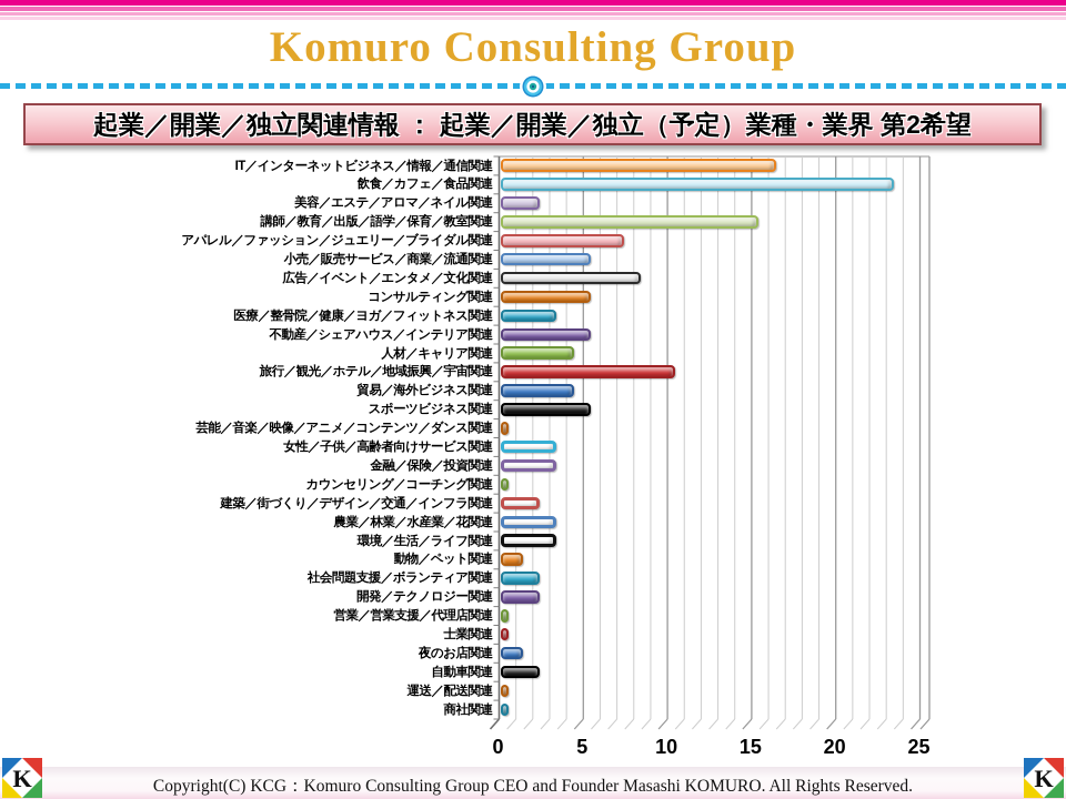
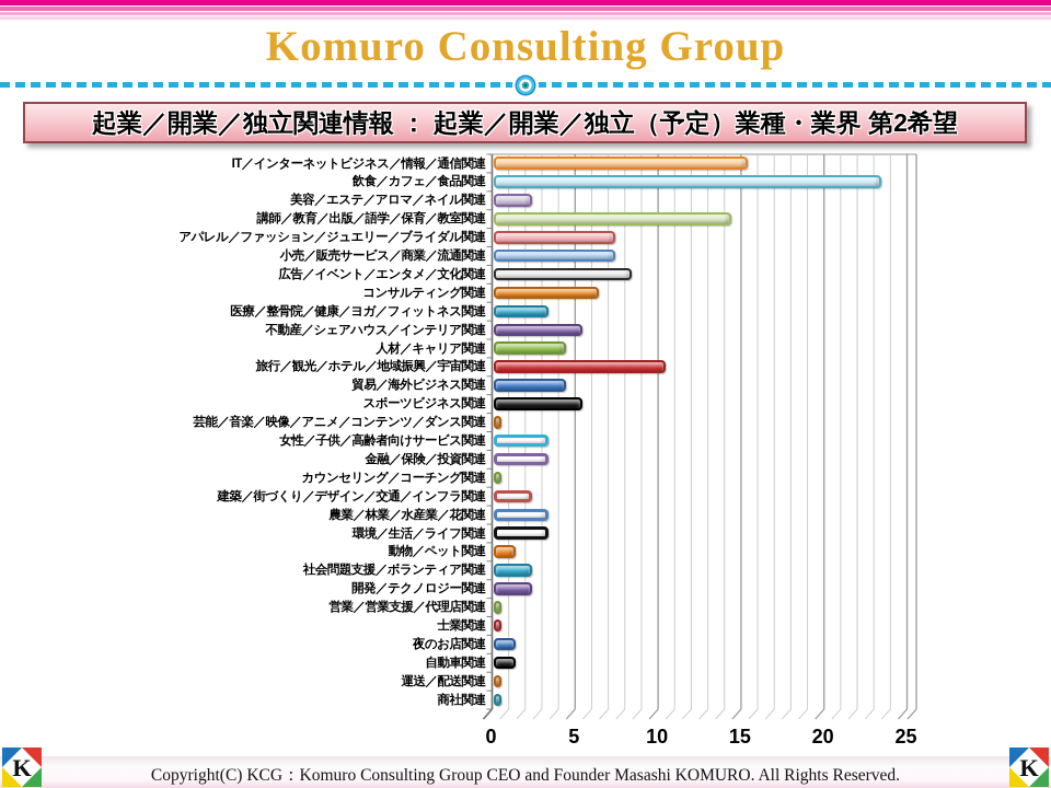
IT／インターネットビジネス／情報／通信関連: 16 -> 15
講師／教育／出版／語学／保育／教室関連: 15 -> 14
小売／販売サービス／商業／流通関連: 5 -> 7
コンサルティング関連: 5 -> 6
自動車関連: 2 -> 1
